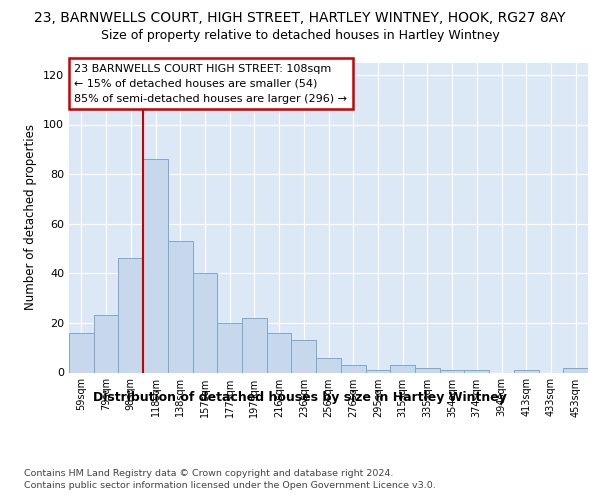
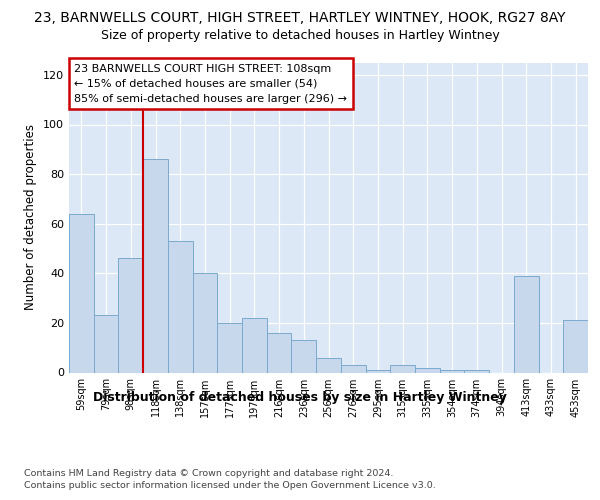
59sqm: 16 -> 64
413sqm: 1 -> 39
453sqm: 2 -> 21
